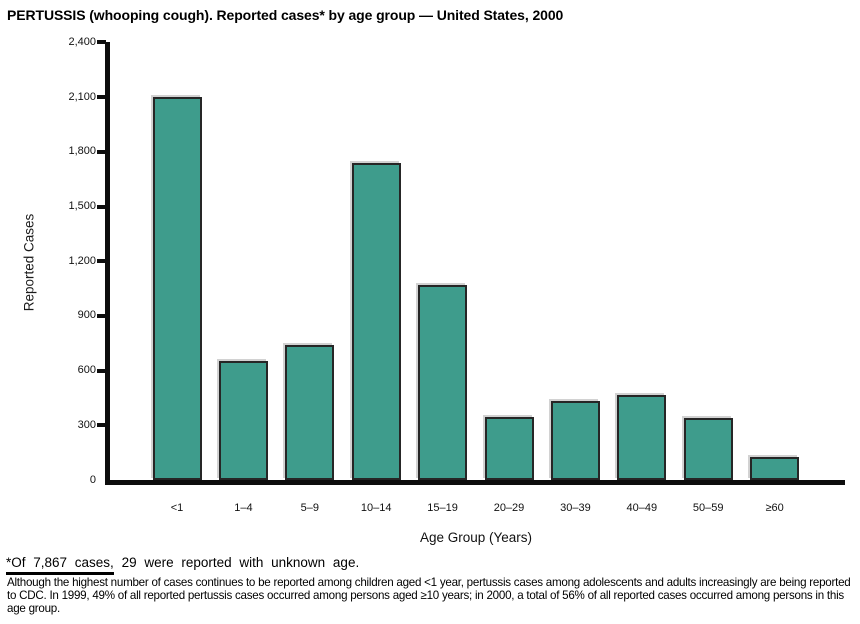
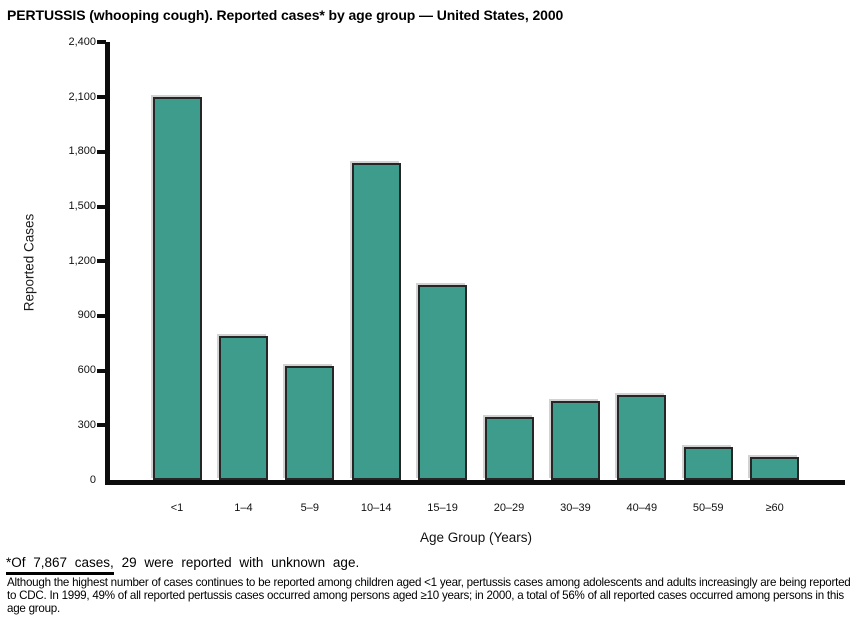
1–4: 650 -> 790
5–9: 740 -> 620
50–59: 340 -> 180
